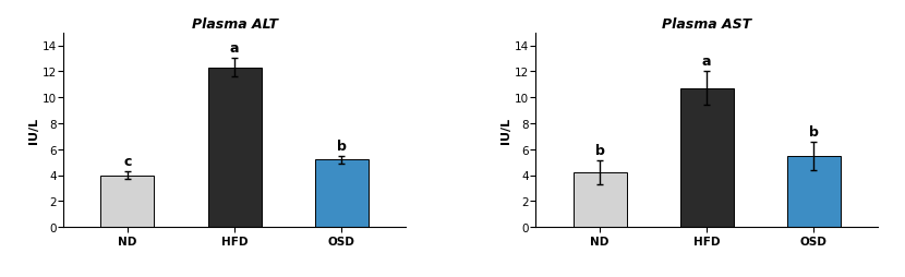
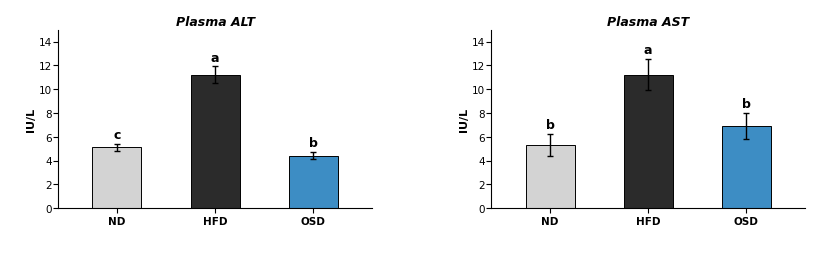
Plasma ALT/ND: 4.0 -> 5.1
Plasma ALT/HFD: 12.3 -> 11.2
Plasma ALT/OSD: 5.2 -> 4.4
Plasma AST/ND: 4.2 -> 5.3
Plasma AST/HFD: 10.7 -> 11.2
Plasma AST/OSD: 5.5 -> 6.9
